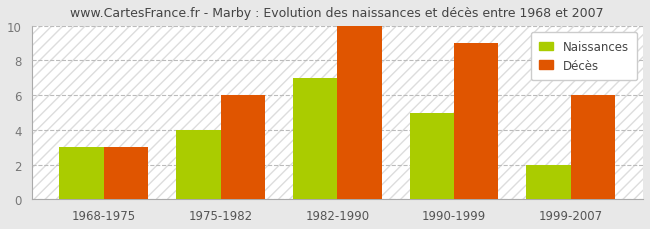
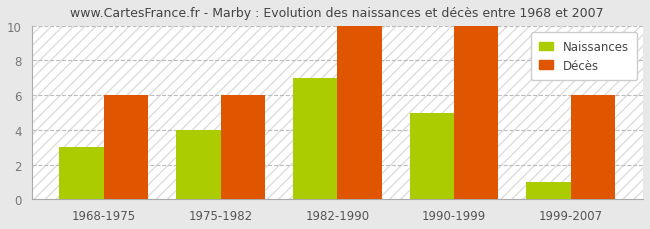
Décès/1968-1975: 3 -> 6
Décès/1990-1999: 9 -> 10
Naissances/1999-2007: 2 -> 1
